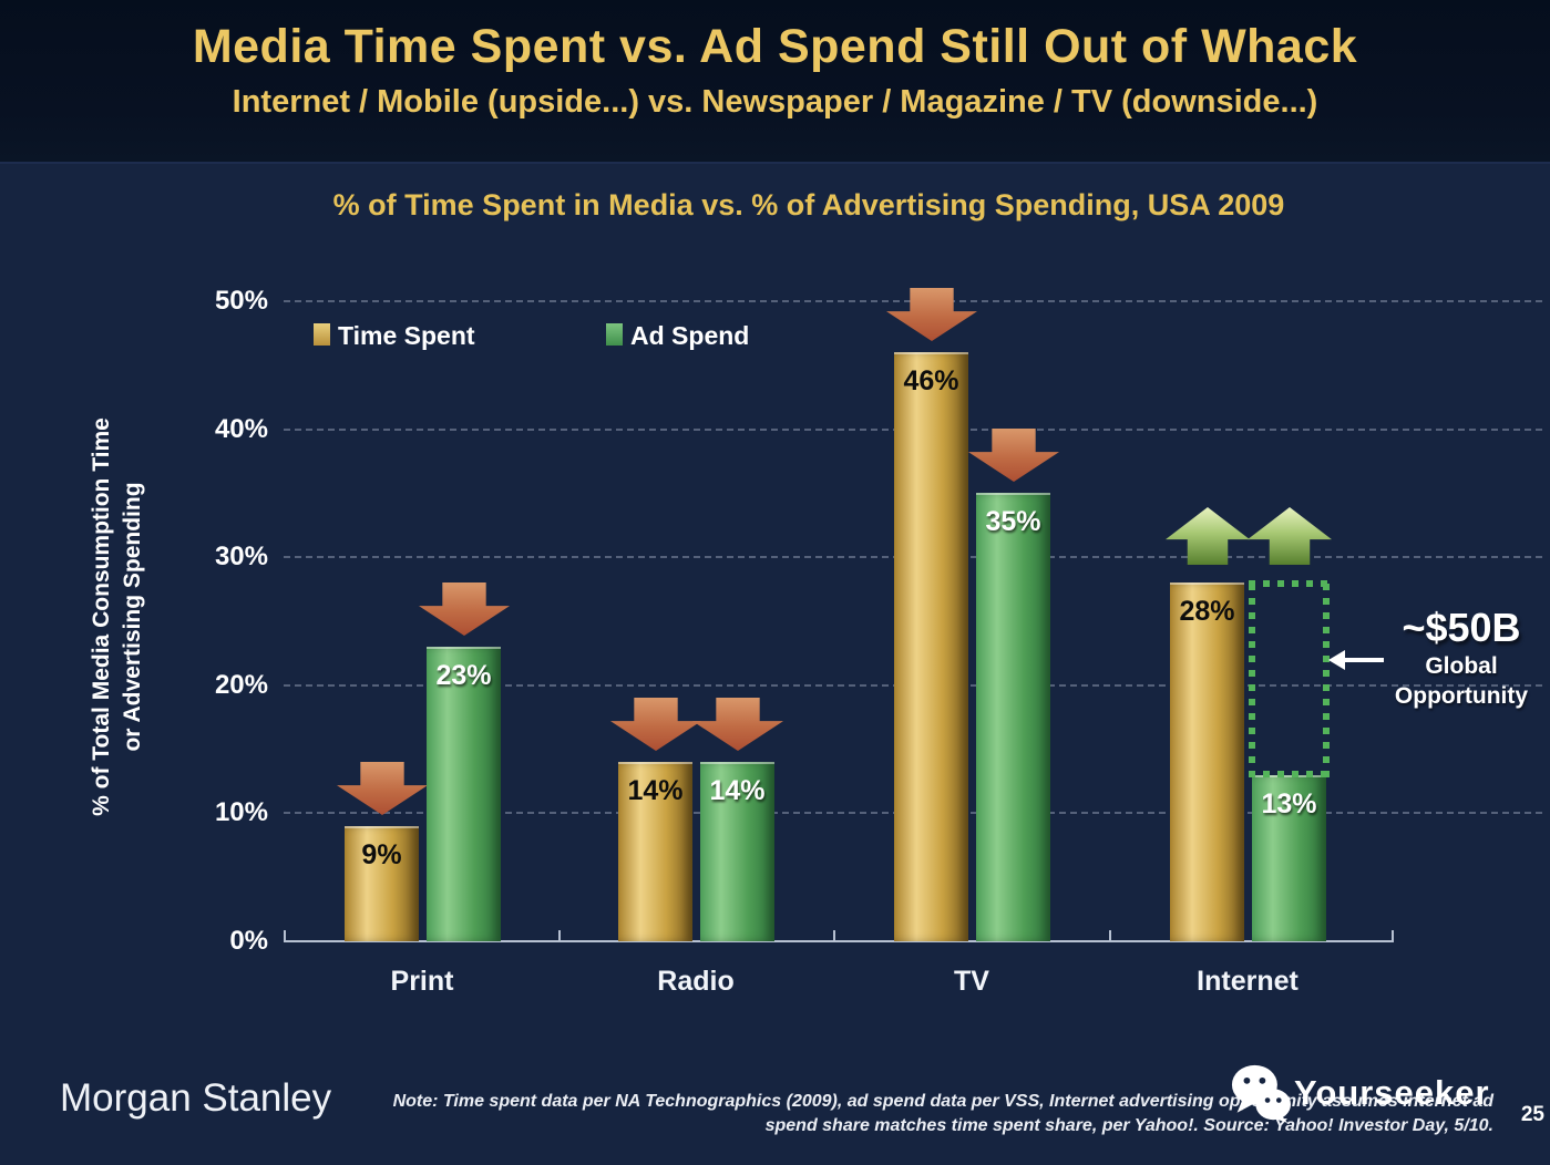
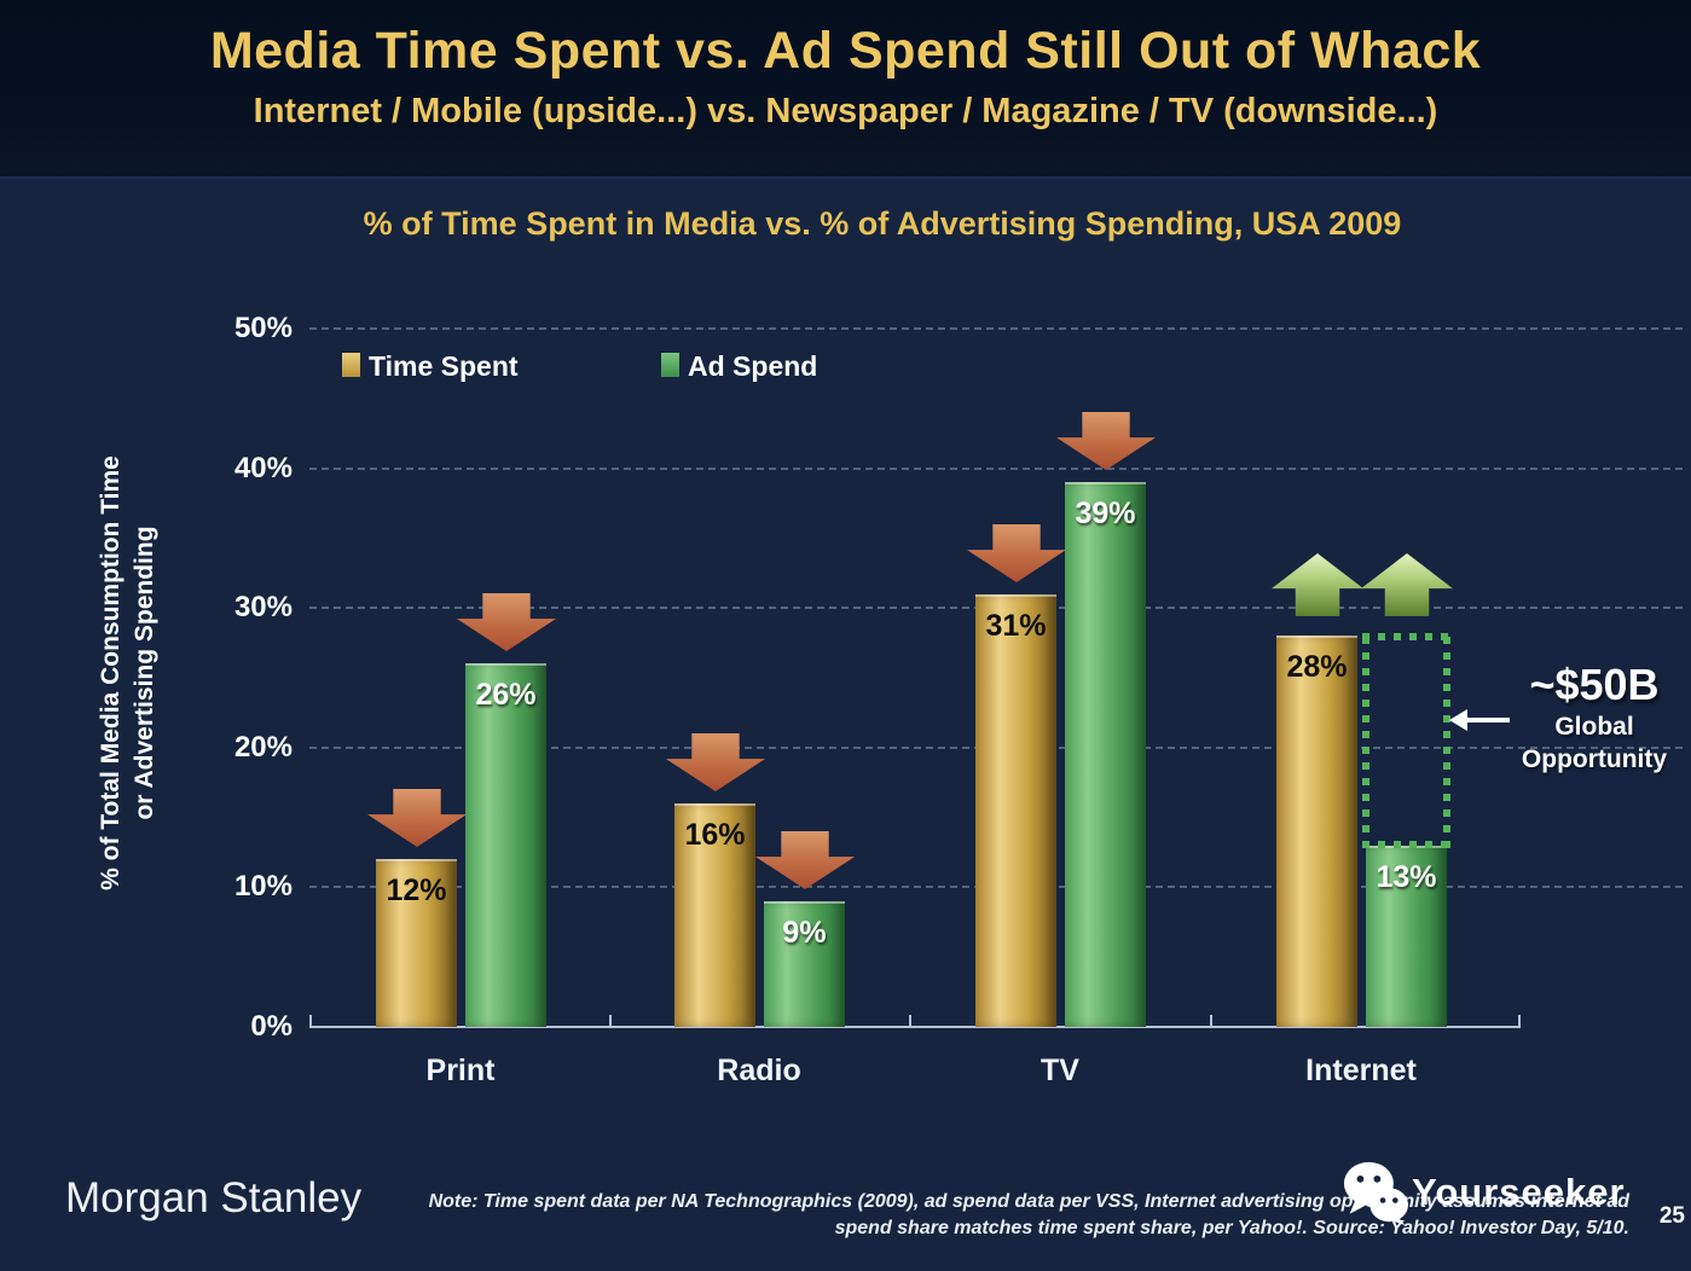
Time Spent/Print: 9% -> 12%
Ad Spend/Print: 23% -> 26%
Time Spent/Radio: 14% -> 16%
Ad Spend/Radio: 14% -> 9%
Time Spent/TV: 46% -> 31%
Ad Spend/TV: 35% -> 39%
